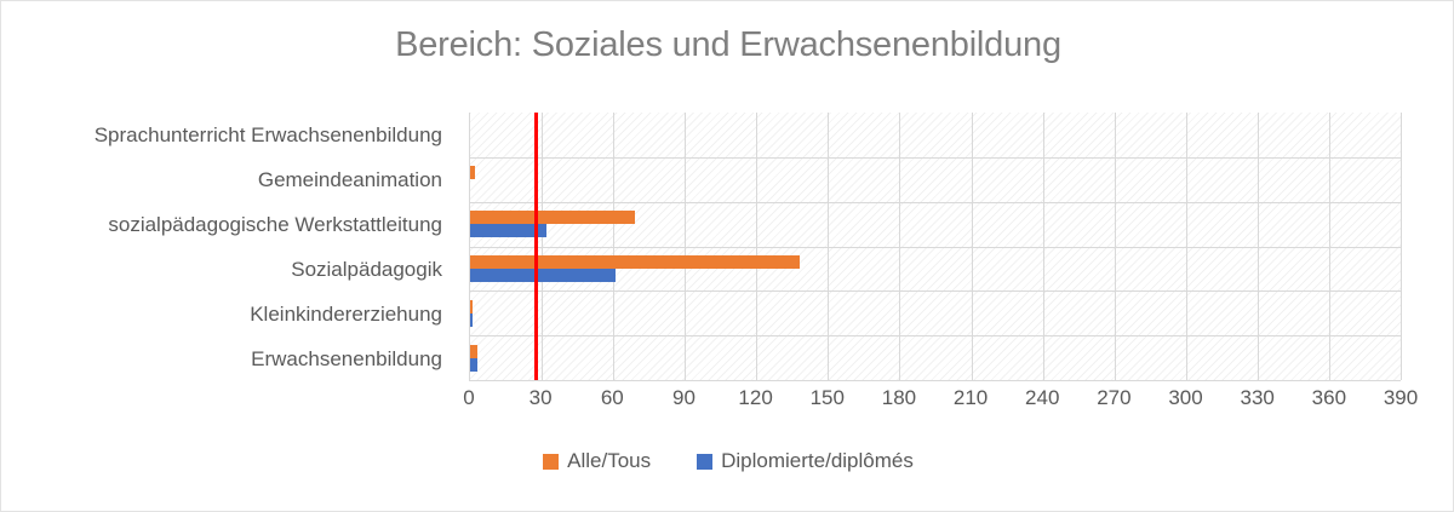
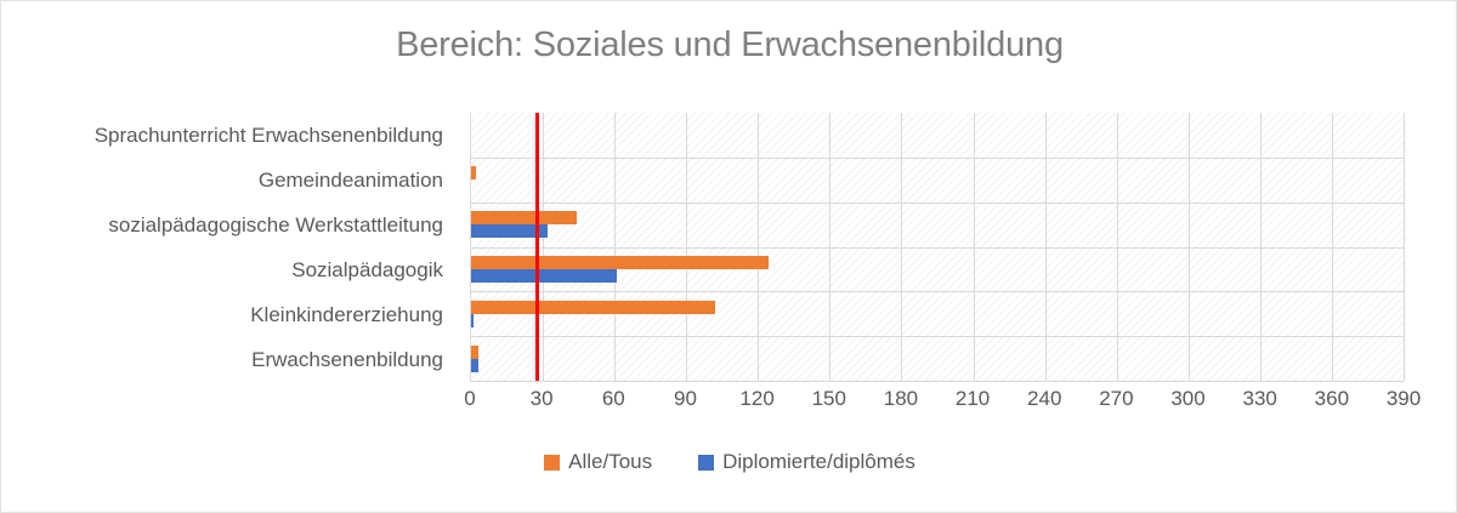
Alle/Tous/sozialpädagogische Werkstattleitung: 69 -> 44
Alle/Tous/Sozialpädagogik: 138 -> 124
Alle/Tous/Kleinkindererziehung: 1 -> 102
